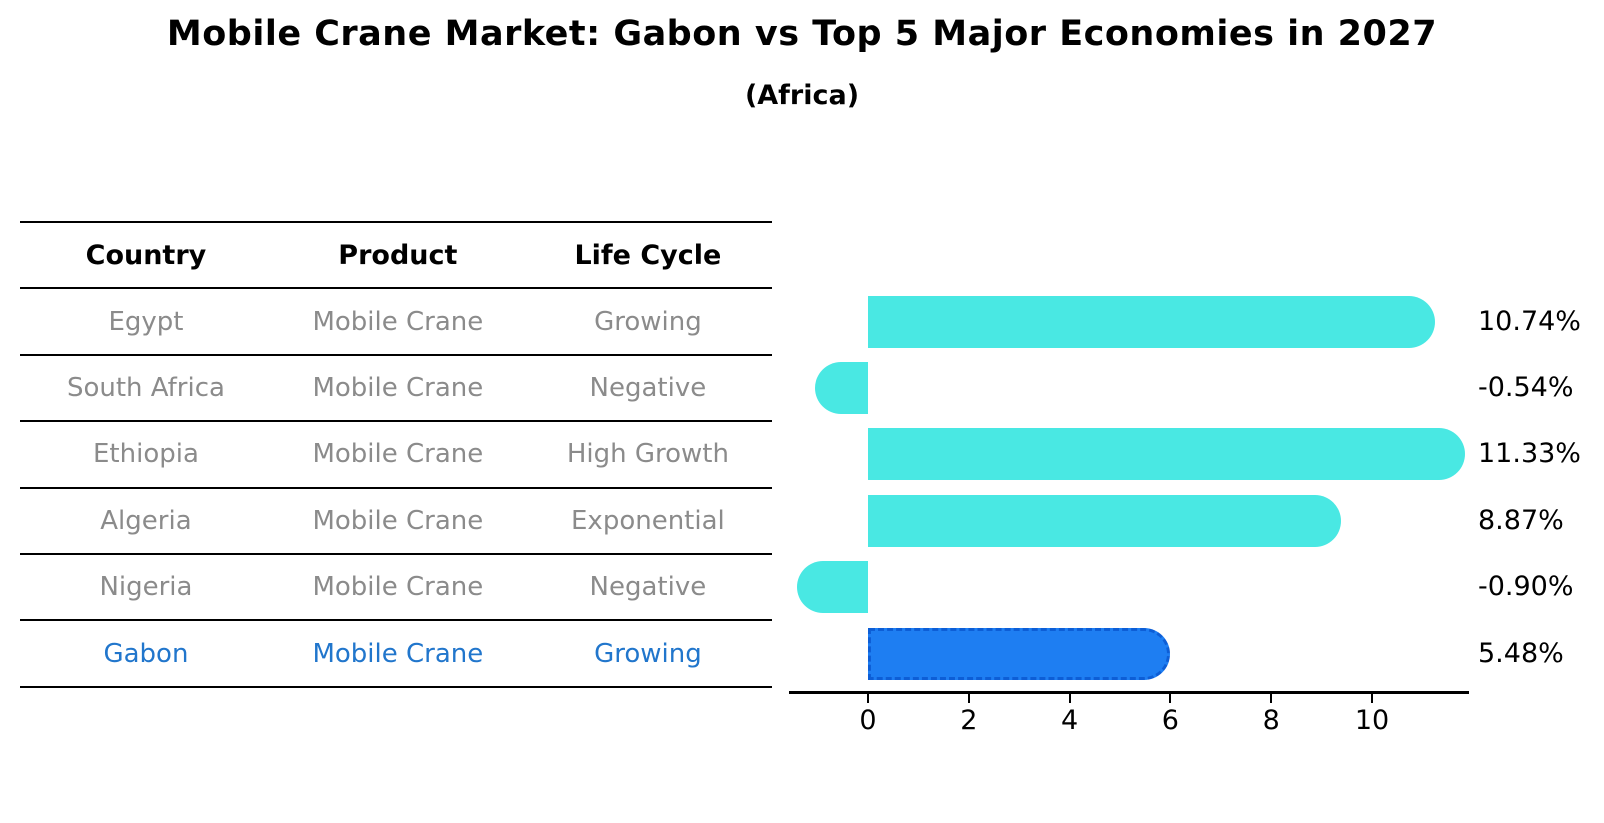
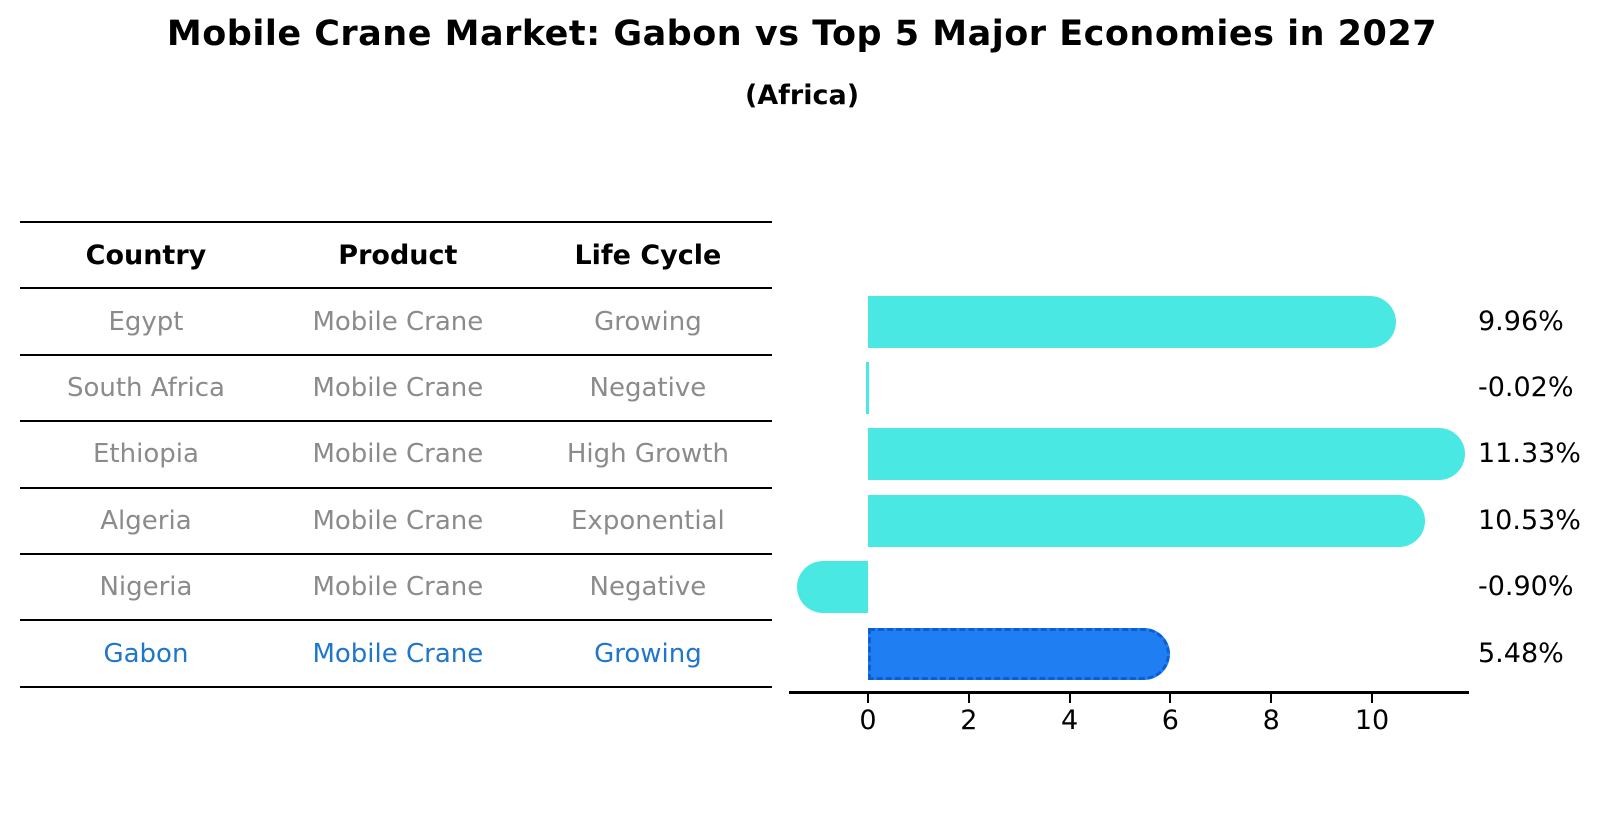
Egypt: 10.74% -> 9.96%
South Africa: -0.54% -> -0.02%
Algeria: 8.87% -> 10.53%
